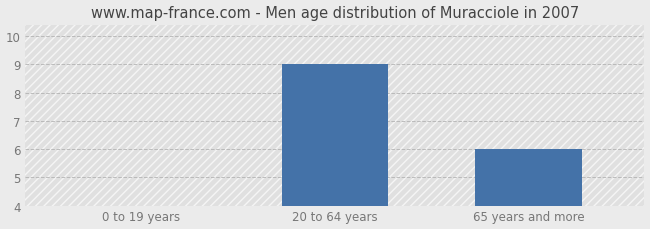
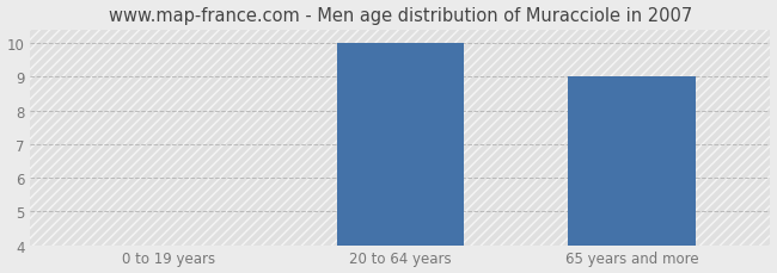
20 to 64 years: 9.00 -> 10.00
65 years and more: 6.00 -> 9.00
